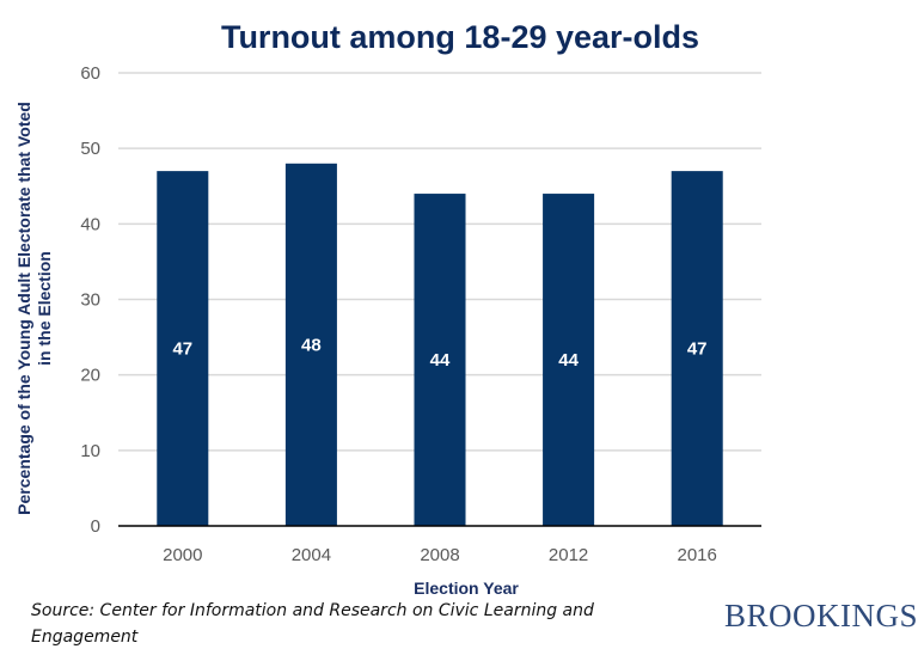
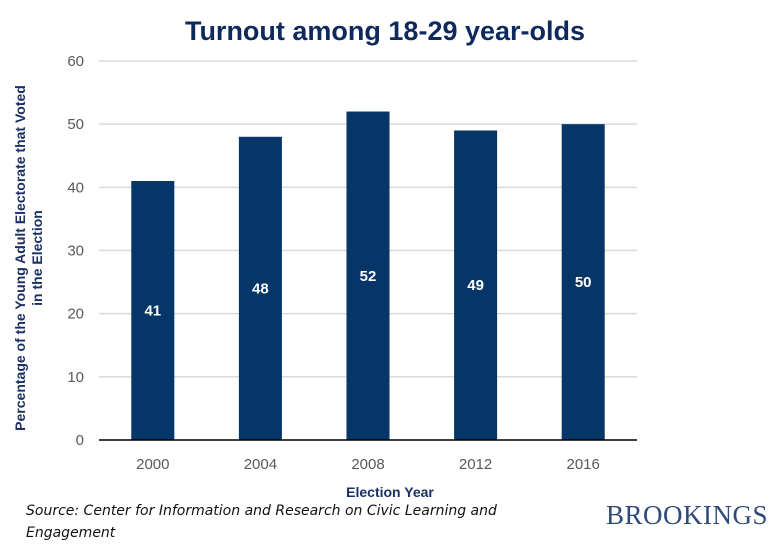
2000: 47 -> 41
2008: 44 -> 52
2012: 44 -> 49
2016: 47 -> 50
